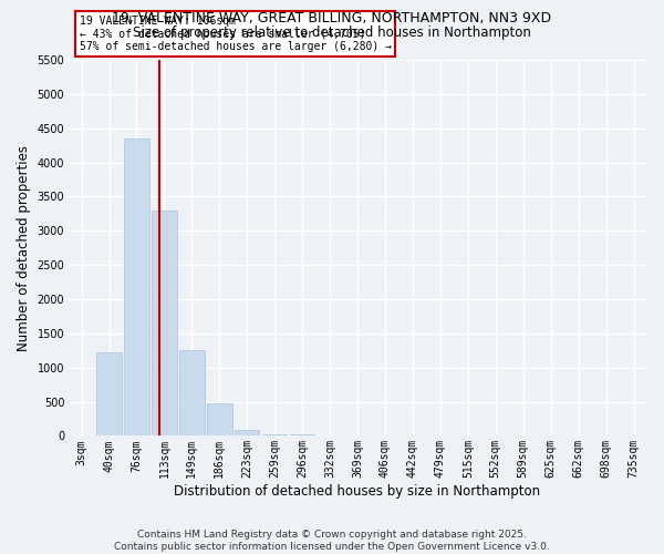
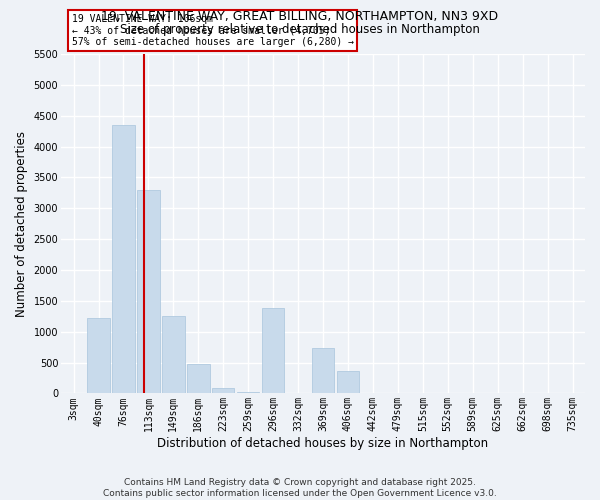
296sqm: 20 -> 1380
369sqm: 0 -> 740
406sqm: 0 -> 360
